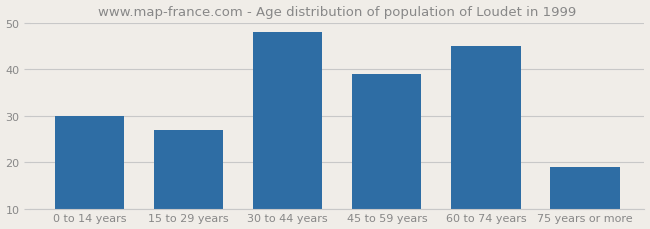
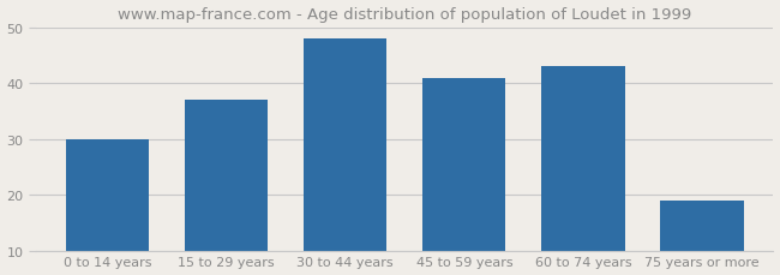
15 to 29 years: 27 -> 37
45 to 59 years: 39 -> 41
60 to 74 years: 45 -> 43
